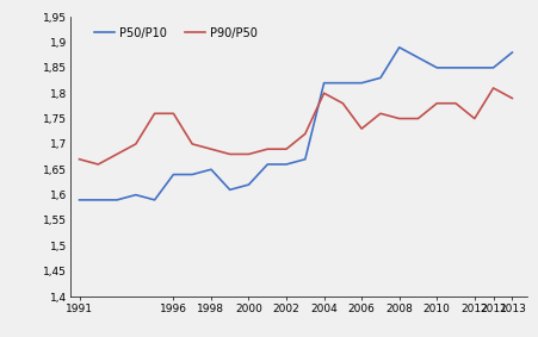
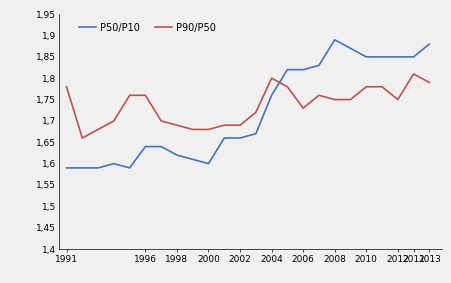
P90/P50/1991: 1,67 -> 1,78
P50/P10/1998: 1,65 -> 1,62
P50/P10/2000: 1,62 -> 1,60
P50/P10/2004: 1,82 -> 1,76
